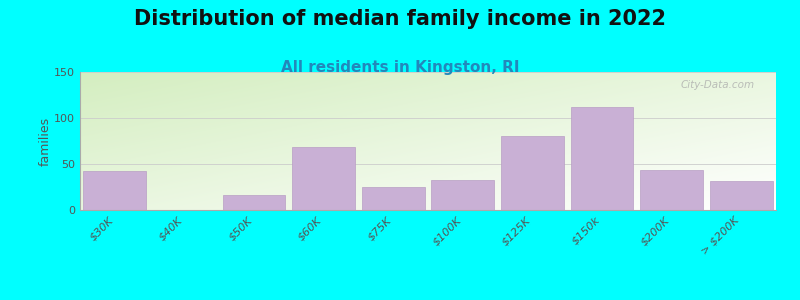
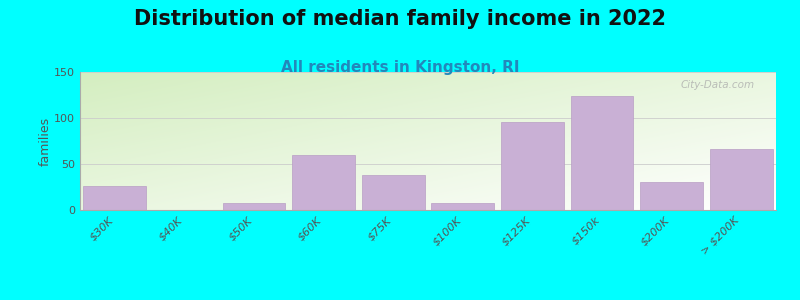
$30K: 42 -> 26
$50K: 16 -> 8
$60K: 68 -> 60
$75K: 25 -> 38
$100K: 33 -> 8
$125K: 80 -> 96
$150k: 112 -> 124
$200K: 43 -> 30
> $200K: 31 -> 66
